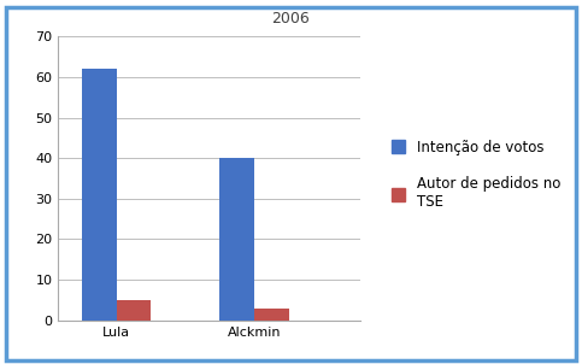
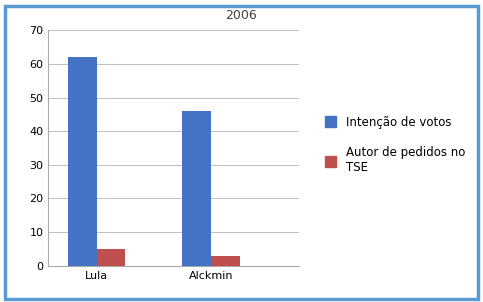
Intenção de votos/Alckmin: 40 -> 46
